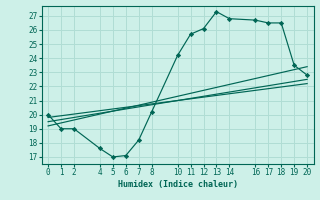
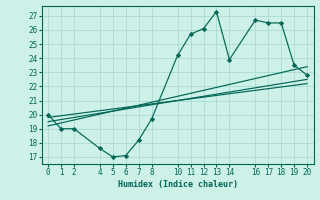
8: 20.2 -> 19.7
14: 26.8 -> 23.9
